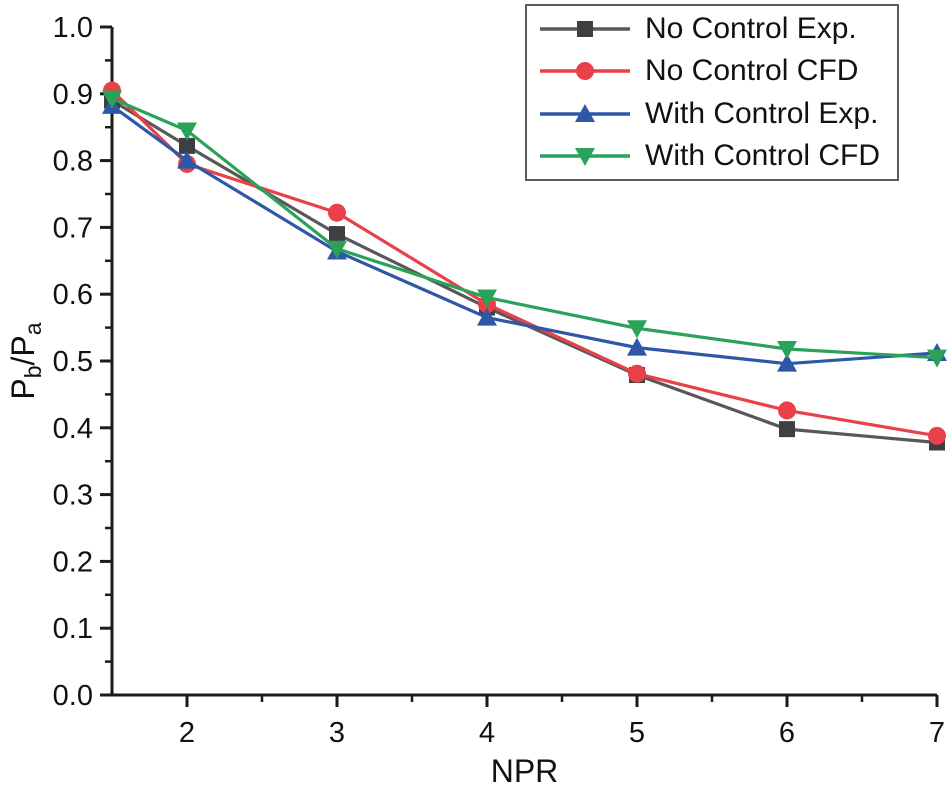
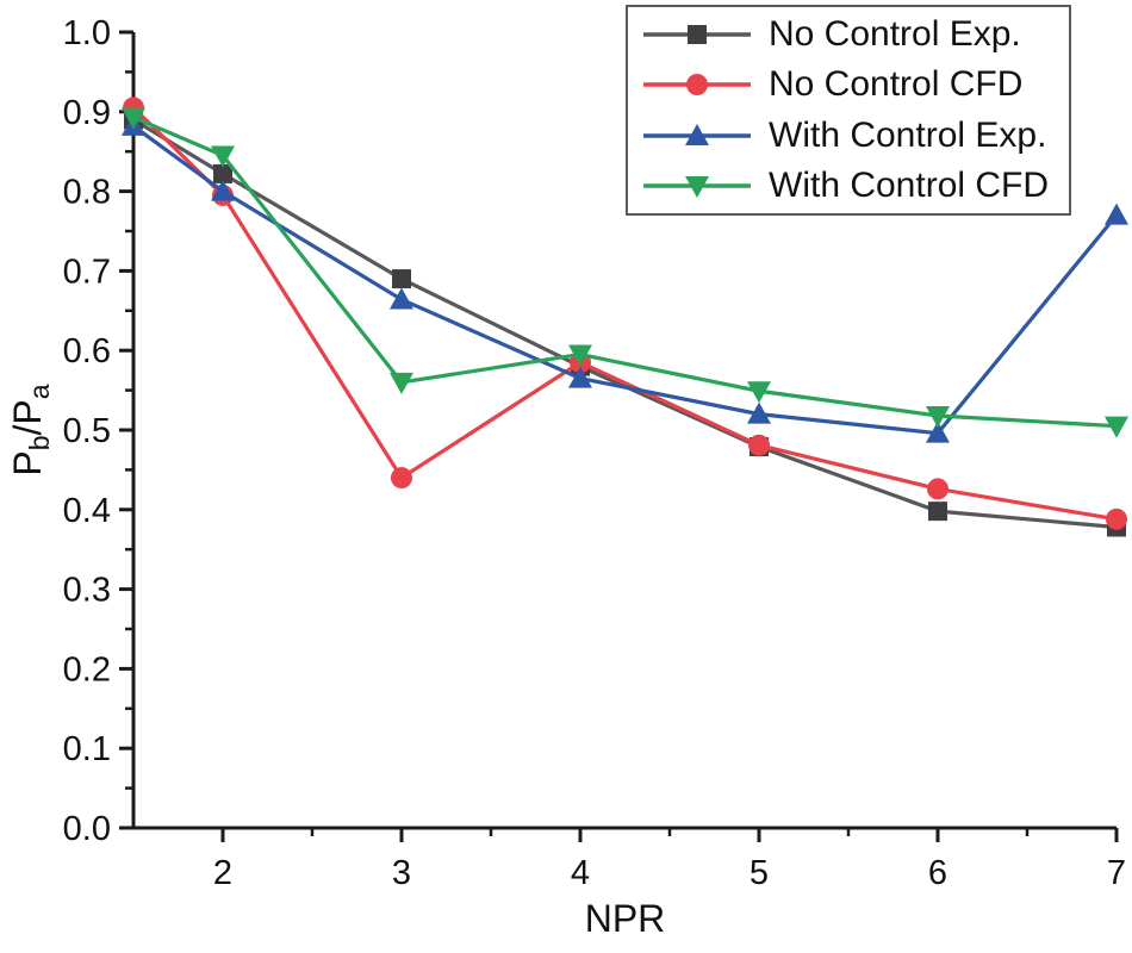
No Control CFD/3: 0.72 -> 0.44
With Control CFD/3: 0.67 -> 0.56
With Control Exp./7: 0.51 -> 0.77
